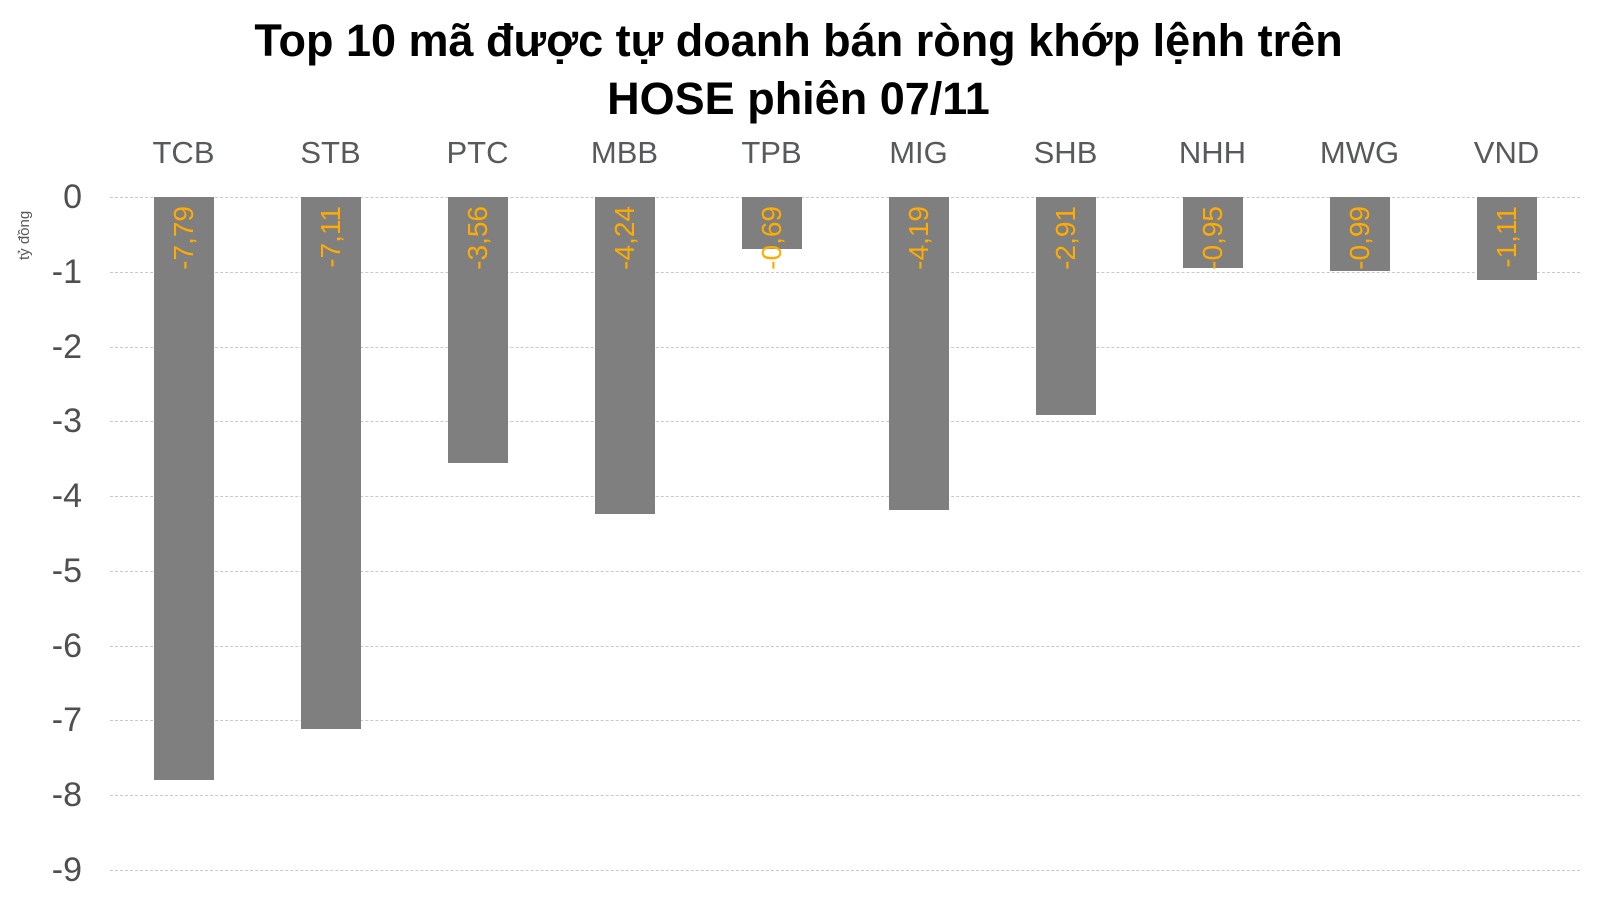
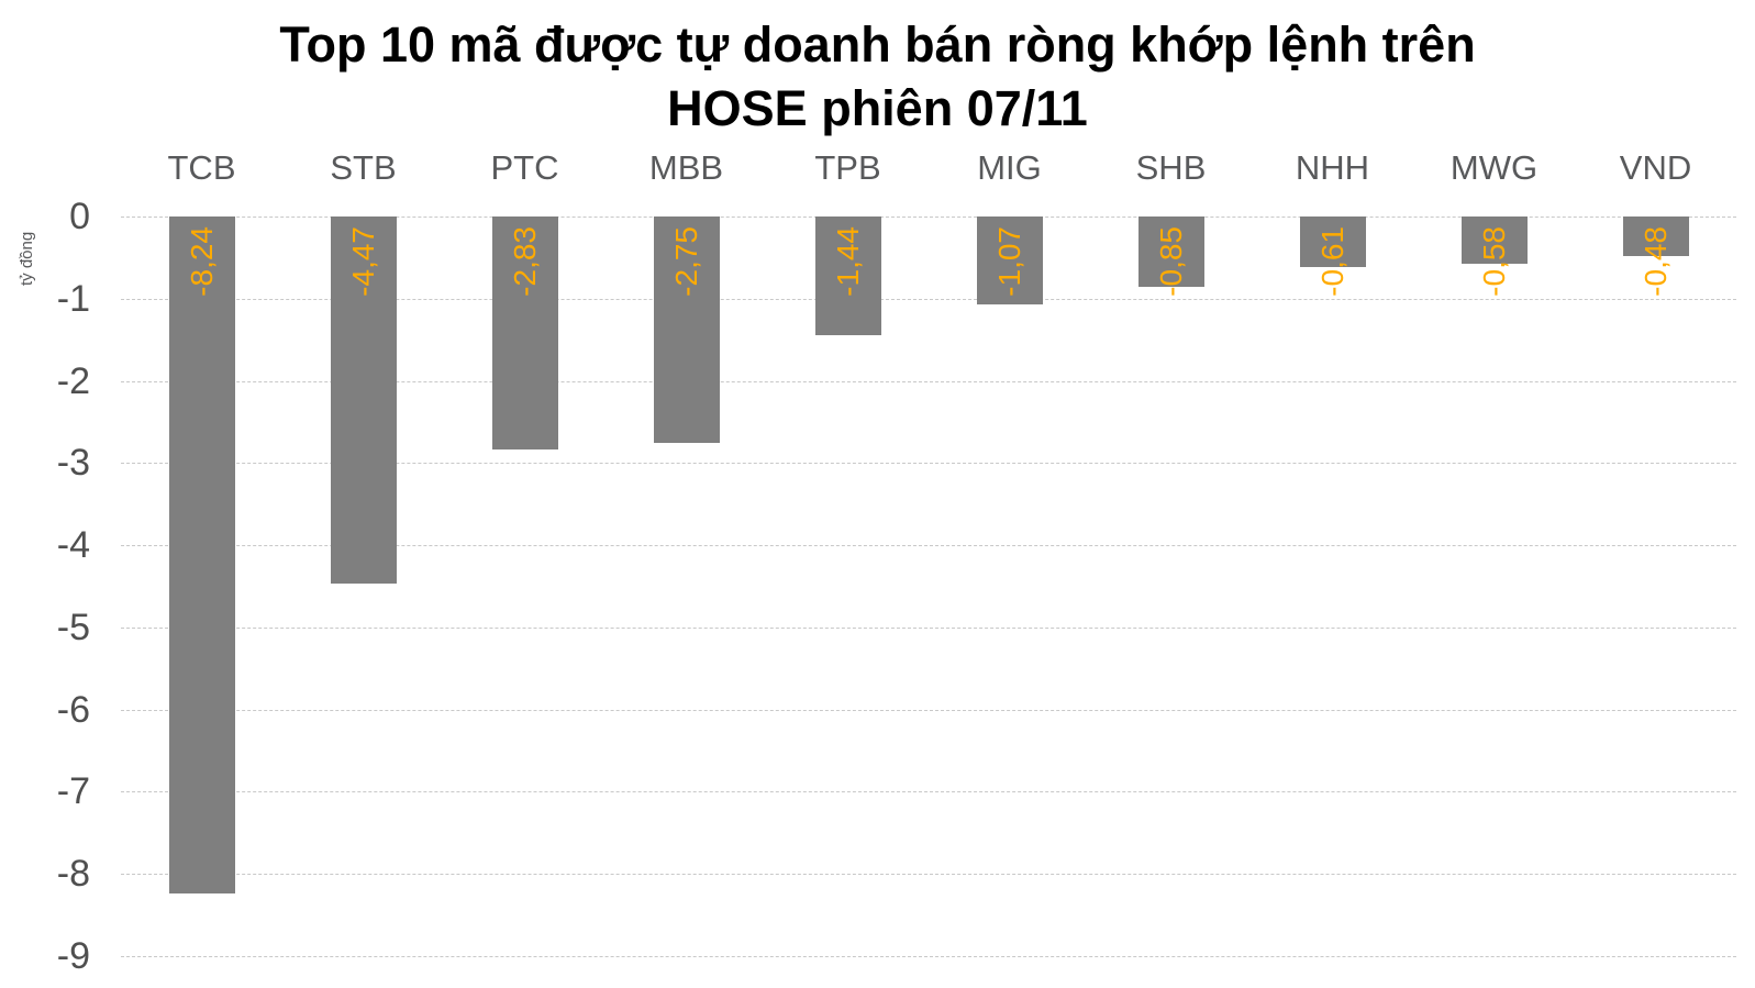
TCB: -7,79 -> -8,24
STB: -7,11 -> -4,47
PTC: -3,56 -> -2,83
MBB: -4,24 -> -2,75
TPB: -0,69 -> -1,44
MIG: -4,19 -> -1,07
SHB: -2,91 -> -0,85
NHH: -0,95 -> -0,61
MWG: -0,99 -> -0,58
VND: -1,11 -> -0,48
